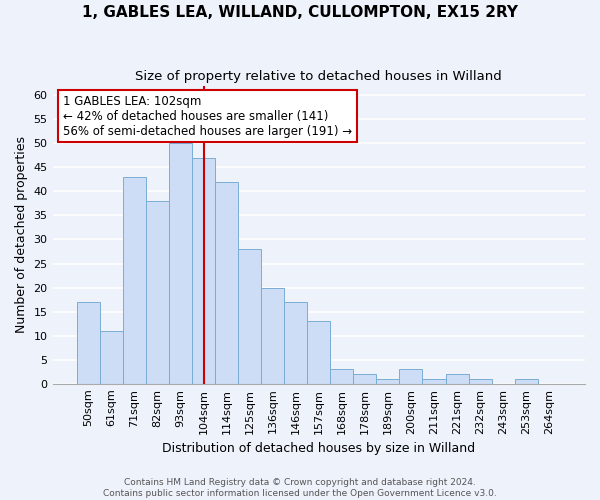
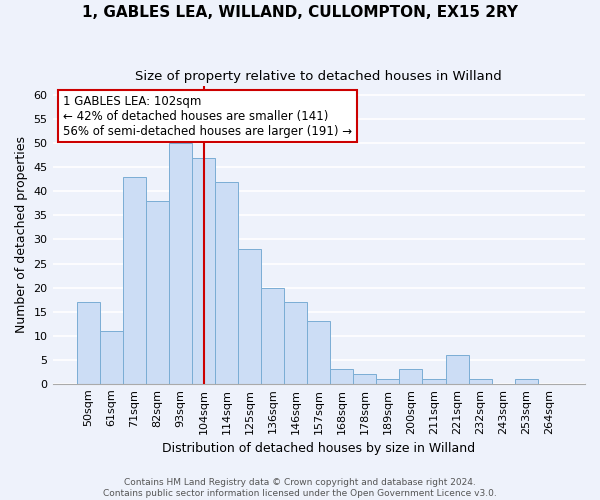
221sqm: 2 -> 6
